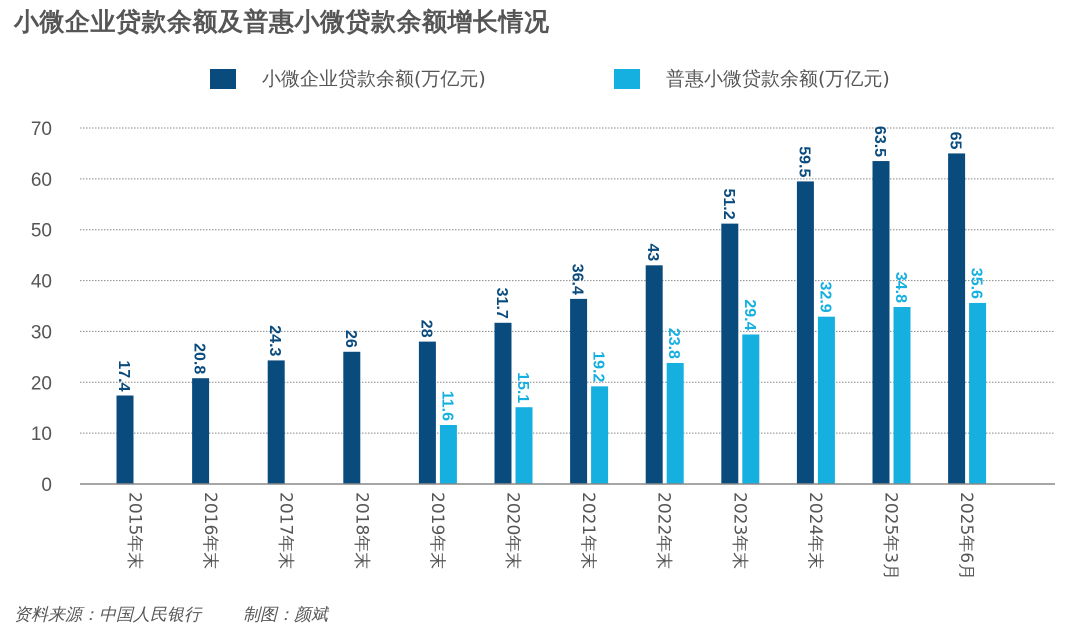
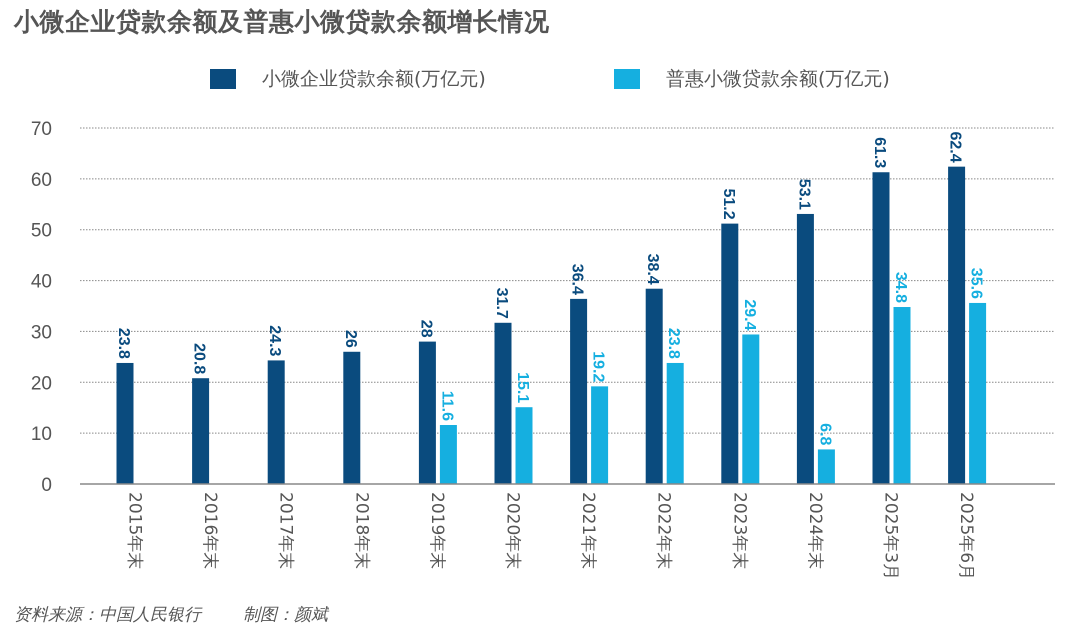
小微企业贷款余额(万亿元)/2015年末: 17.4 -> 23.8
小微企业贷款余额(万亿元)/2022年末: 43 -> 38.4
小微企业贷款余额(万亿元)/2024年末: 59.5 -> 53.1
普惠小微贷款余额(万亿元)/2024年末: 32.9 -> 6.8
小微企业贷款余额(万亿元)/2025年3月: 63.5 -> 61.3
小微企业贷款余额(万亿元)/2025年6月: 65 -> 62.4
